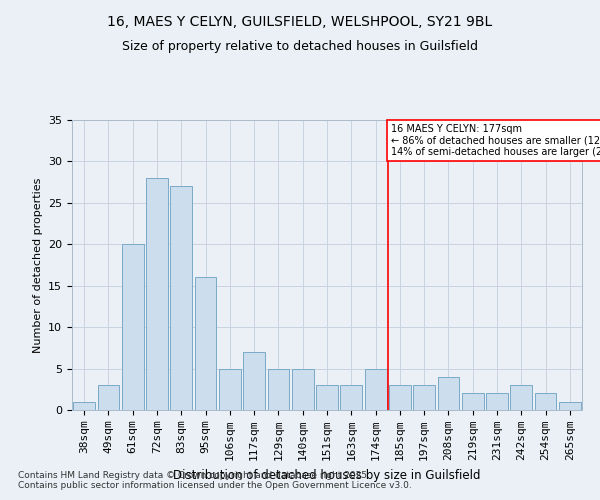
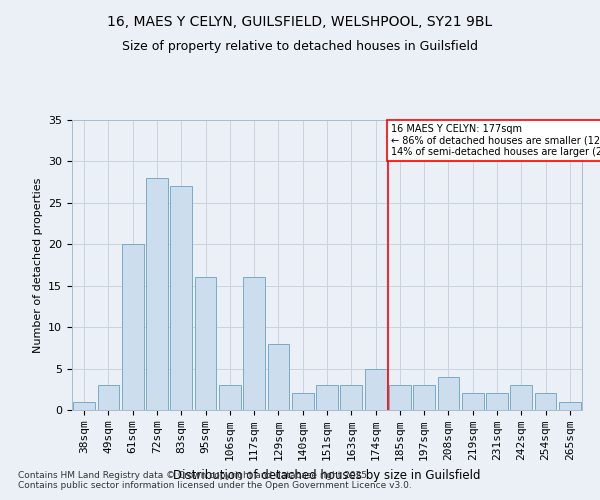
106sqm: 5 -> 3
117sqm: 7 -> 16
129sqm: 5 -> 8
140sqm: 5 -> 2
